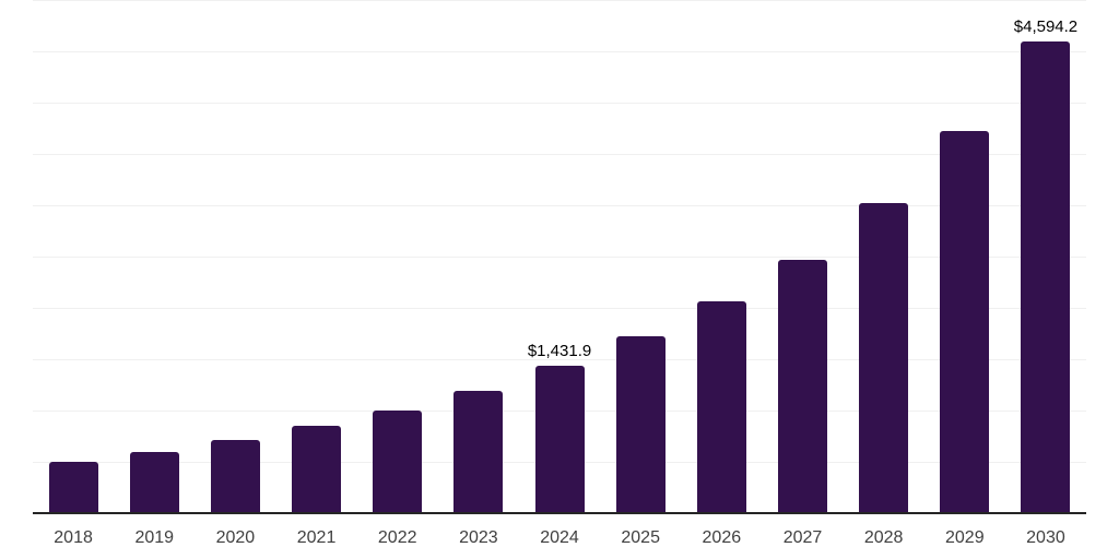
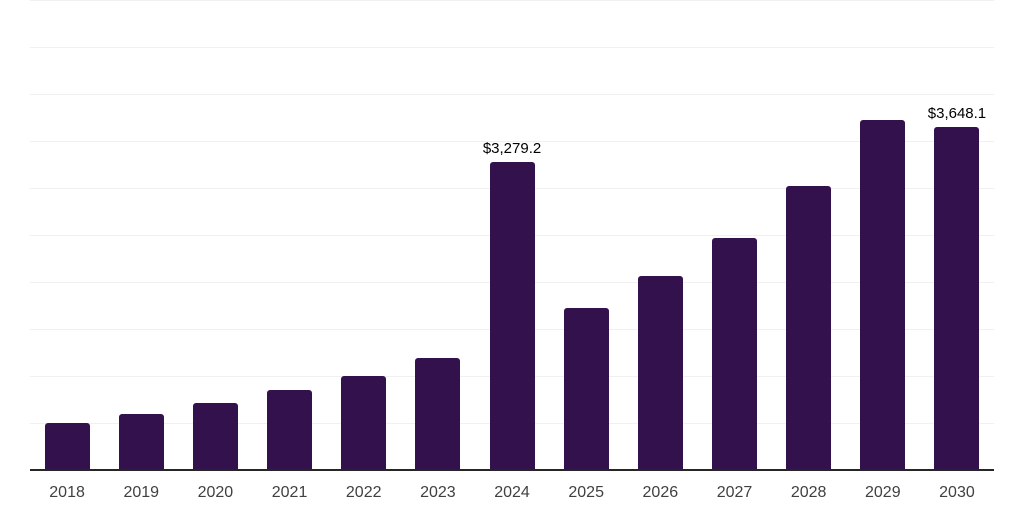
2024: $1,431.9 -> $3,279.2
2030: $4,594.2 -> $3,648.1
